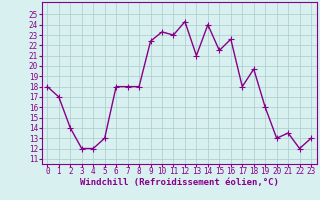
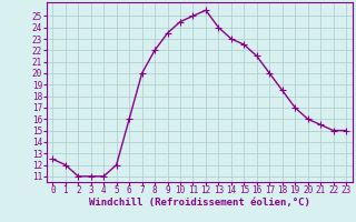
0: 18.0 -> 12.5
1: 17.0 -> 12.0
2: 14.0 -> 11.0
3: 12.0 -> 11.0
4: 12.0 -> 11.0
5: 13.0 -> 12.0
6: 18.0 -> 16.0
7: 18.0 -> 20.0
8: 18.0 -> 22.0
9: 22.4 -> 23.5
10: 23.3 -> 24.5
11: 23.0 -> 25.0
12: 24.3 -> 25.5
13: 21.0 -> 24.0
14: 24.0 -> 23.0
15: 21.5 -> 22.5
16: 22.6 -> 21.5
17: 18.0 -> 20.0
18: 19.7 -> 18.5
19: 16.0 -> 17.0
20: 13.0 -> 16.0
21: 13.5 -> 15.5
22: 12.0 -> 15.0
23: 13.0 -> 15.0
